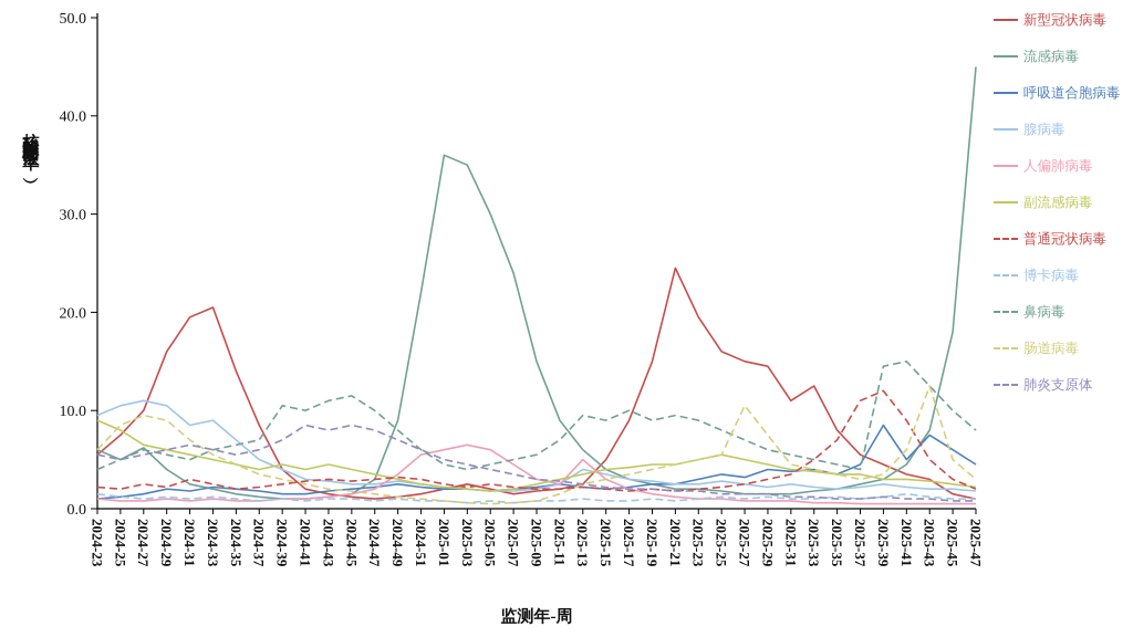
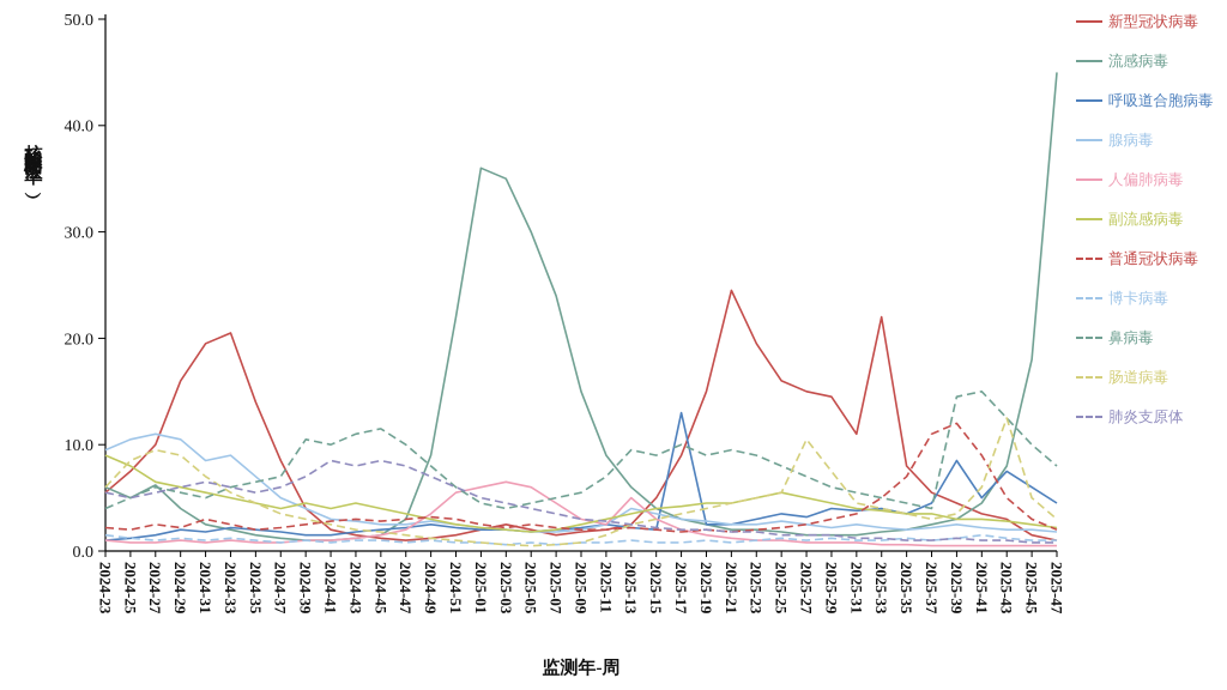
呼吸道合胞病毒/2025-17: 2 -> 13
新型冠状病毒/2025-33: 12 -> 22
